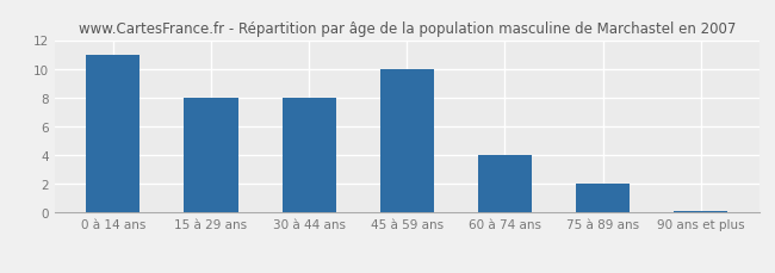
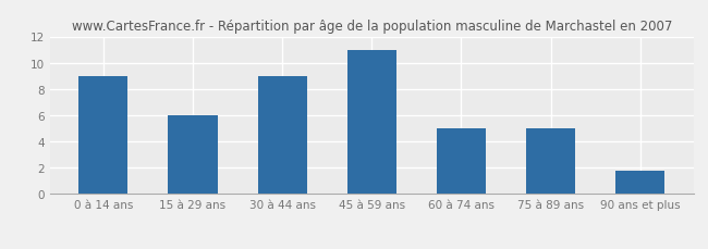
0 à 14 ans: 11.0 -> 9.0
15 à 29 ans: 8.0 -> 6.0
30 à 44 ans: 8.0 -> 9.0
45 à 59 ans: 10.0 -> 11.0
60 à 74 ans: 4.0 -> 5.0
75 à 89 ans: 2.0 -> 5.0
90 ans et plus: 0.1 -> 1.8
